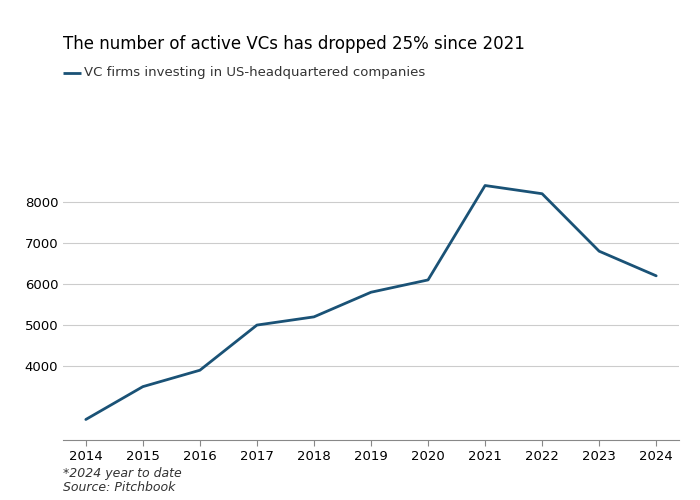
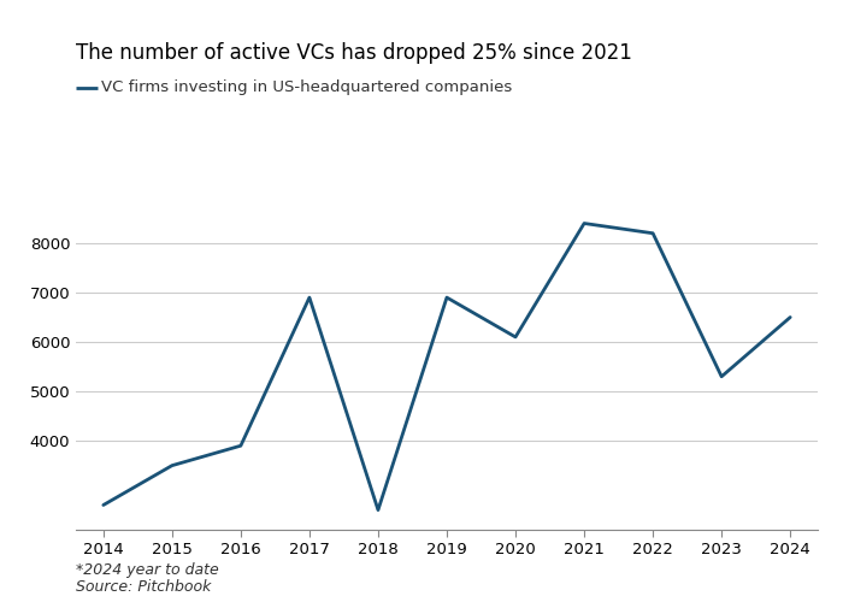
2017: 5000 -> 6900
2018: 5200 -> 2600
2019: 5800 -> 6900
2023: 6800 -> 5300
2024: 6200 -> 6500
